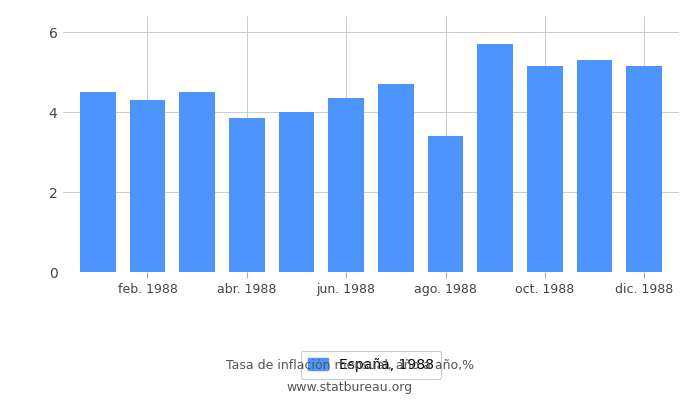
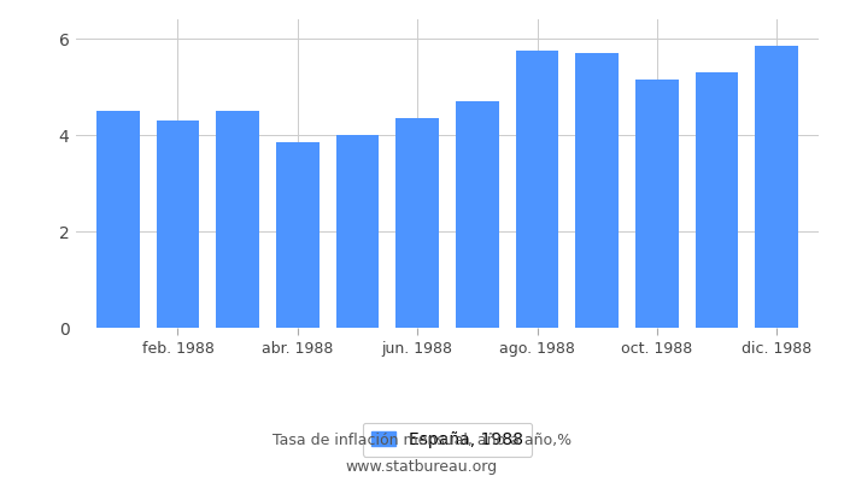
ago. 1988: 3.40 -> 5.75
dic. 1988: 5.15 -> 5.85
